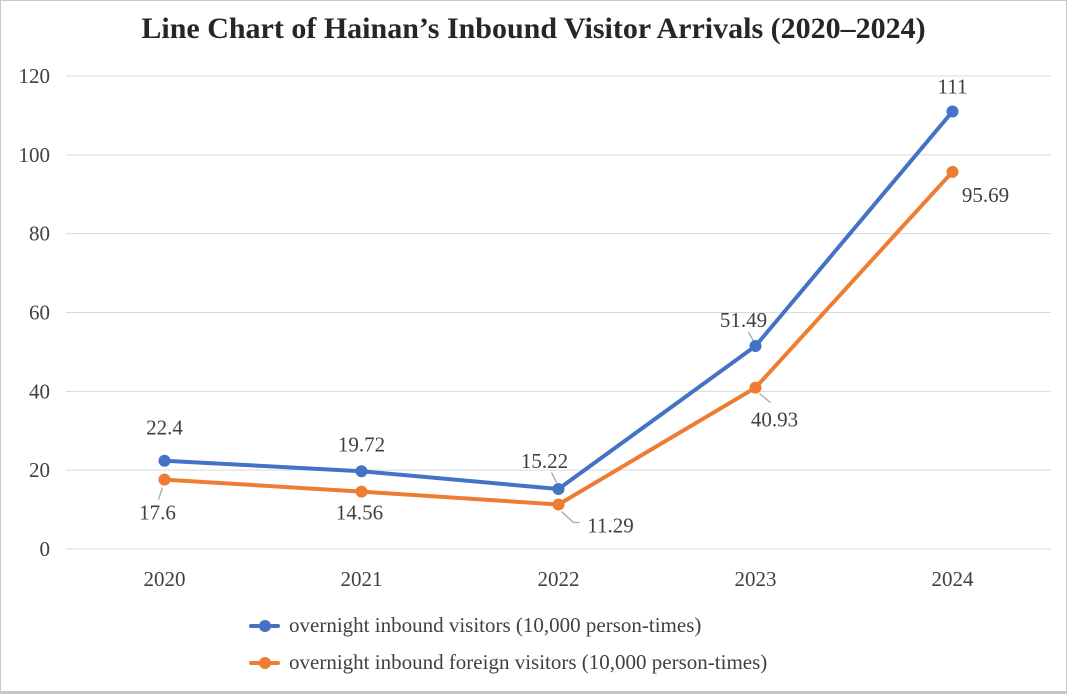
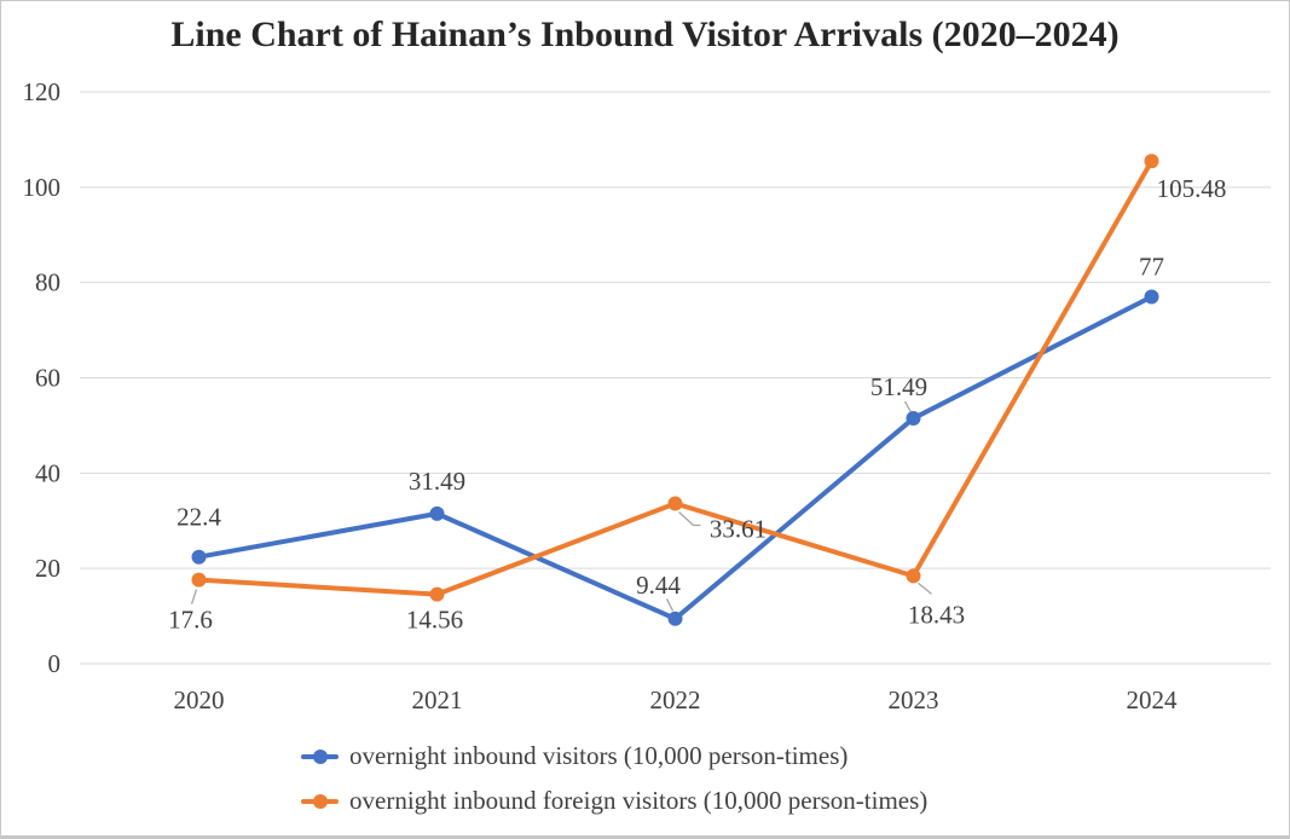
overnight inbound visitors (10,000 person-times)/2021: 19.72 -> 31.49
overnight inbound visitors (10,000 person-times)/2022: 15.22 -> 9.44
overnight inbound foreign visitors (10,000 person-times)/2022: 11.29 -> 33.61
overnight inbound foreign visitors (10,000 person-times)/2023: 40.93 -> 18.43
overnight inbound visitors (10,000 person-times)/2024: 111 -> 77
overnight inbound foreign visitors (10,000 person-times)/2024: 95.69 -> 105.48
